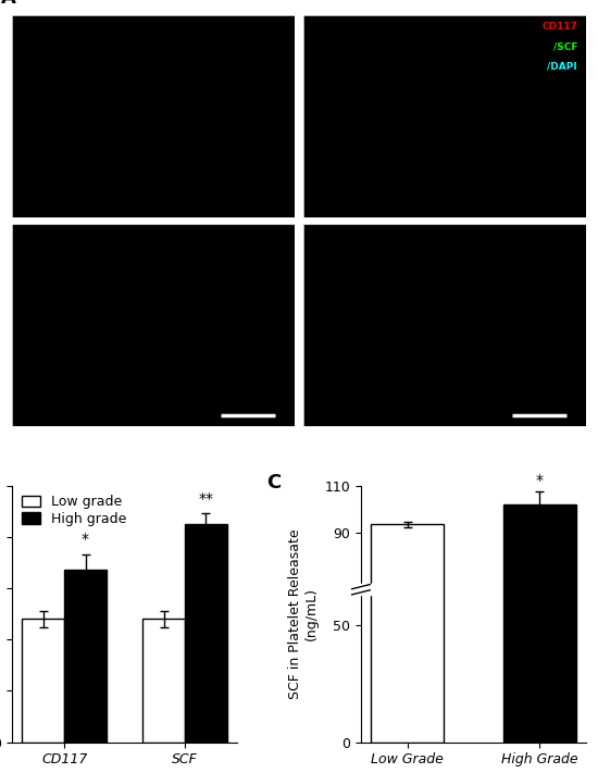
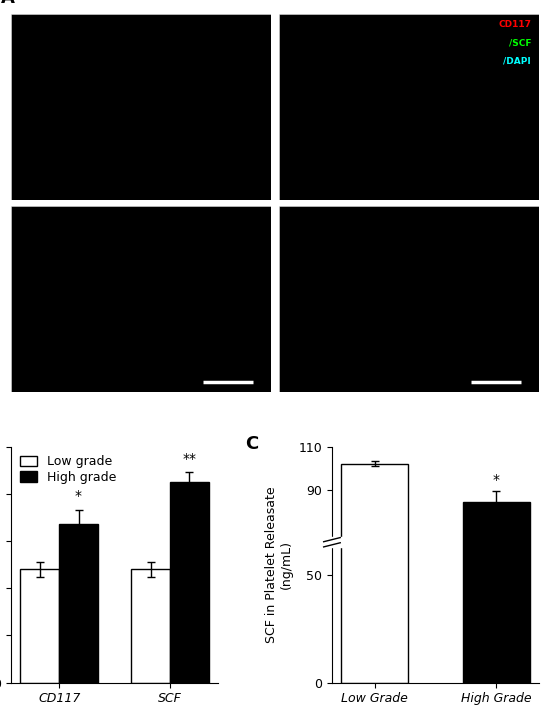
Low Grade: 93.5 -> 102.0
High Grade: 102.0 -> 84.0
